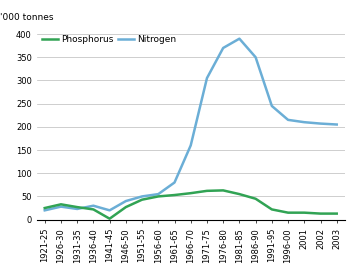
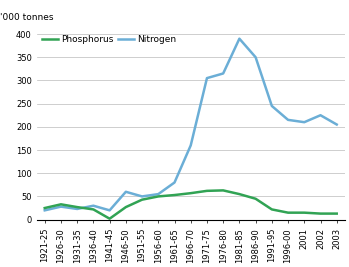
Nitrogen/1946-50: 40 -> 60
Nitrogen/1976-80: 370 -> 315
Nitrogen/2002: 207 -> 225
